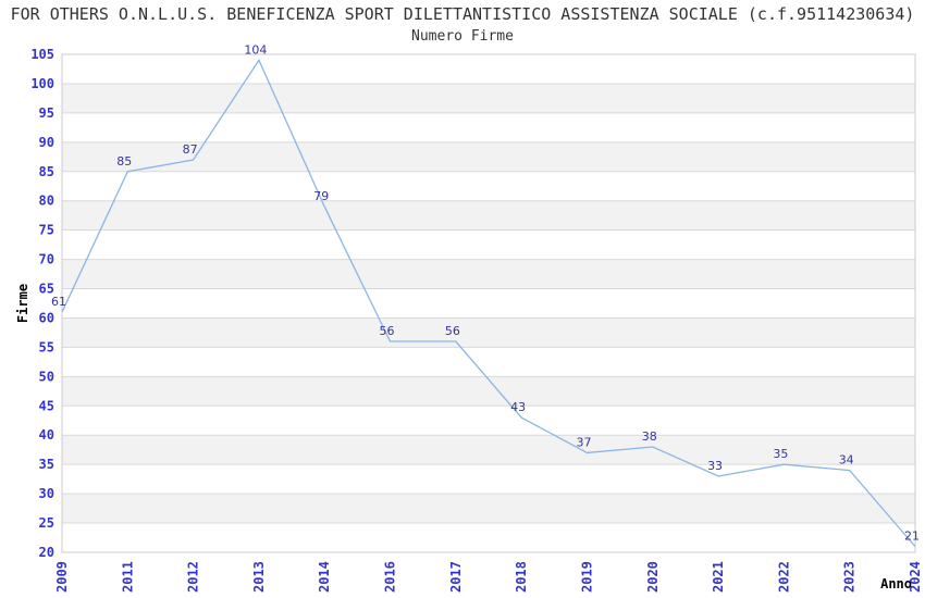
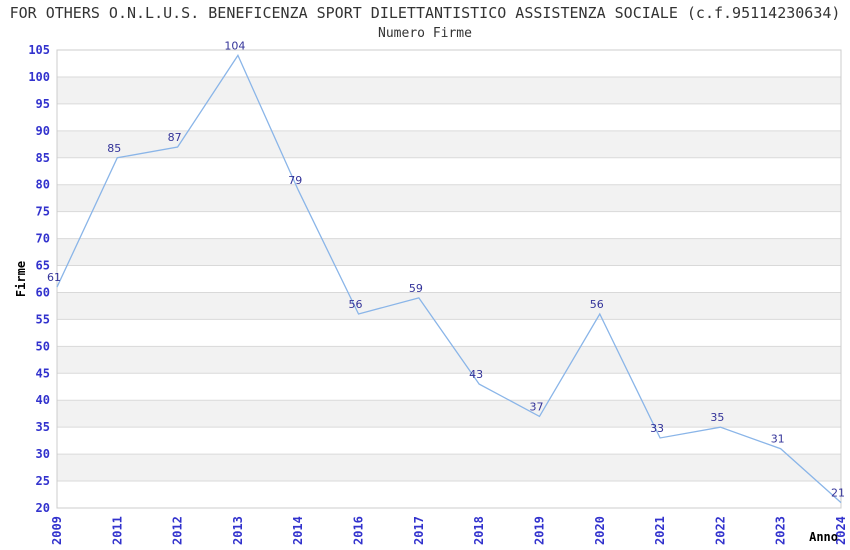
2017: 56 -> 59
2020: 38 -> 56
2023: 34 -> 31
